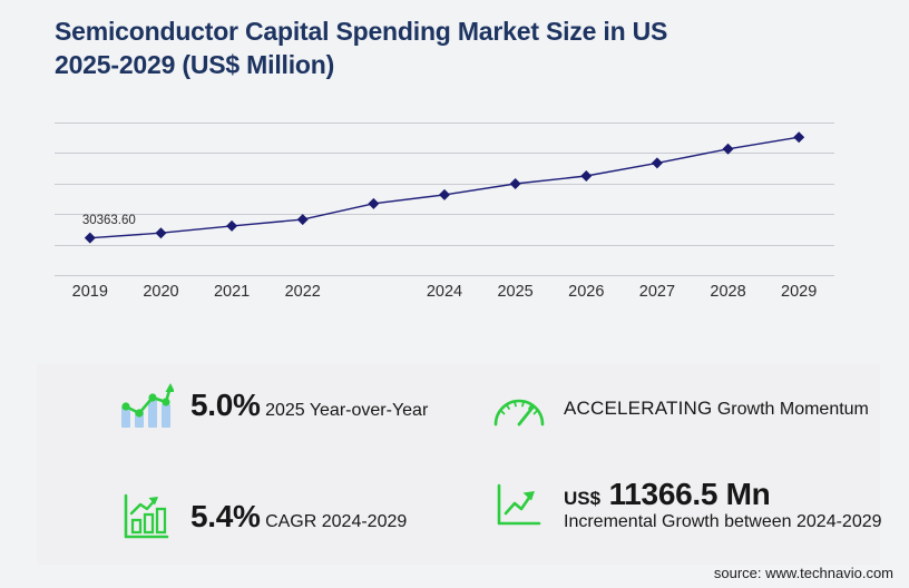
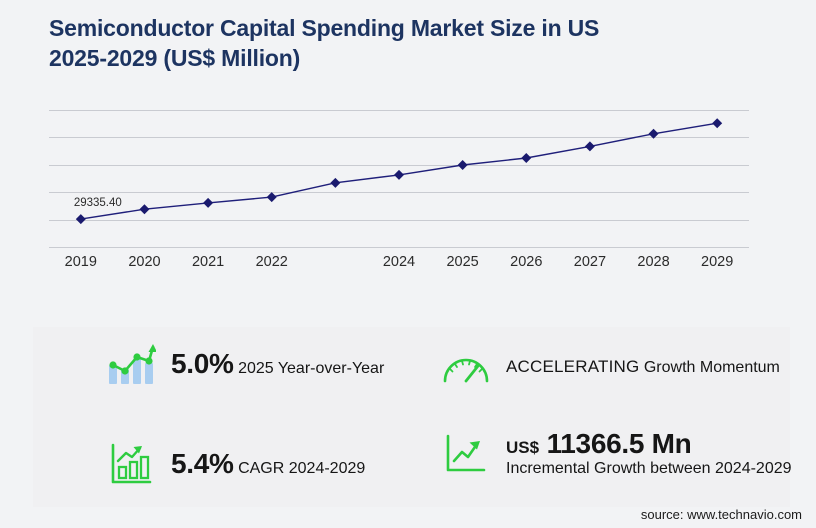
2019: 30363.60 -> 29335.40
